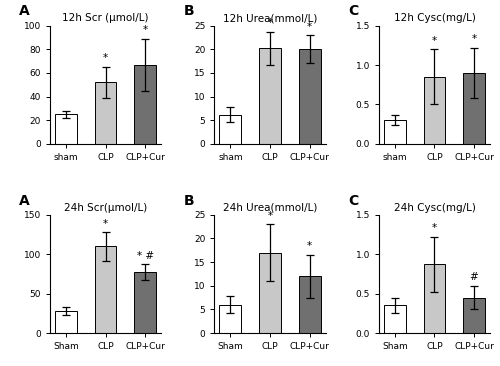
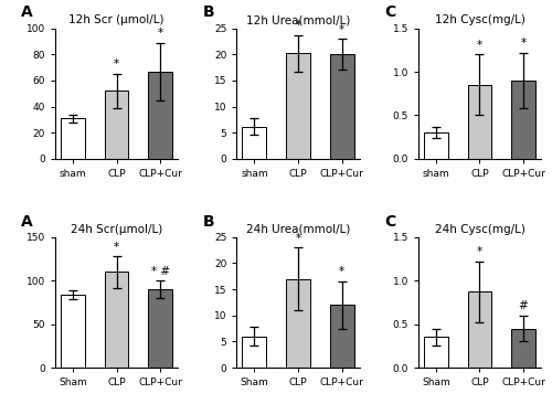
12h Scr (μmol/L)/sham: 25 -> 31
24h Scr(μmol/L)/Sham: 28 -> 84
24h Scr(μmol/L)/CLP+Cur: 77 -> 90
